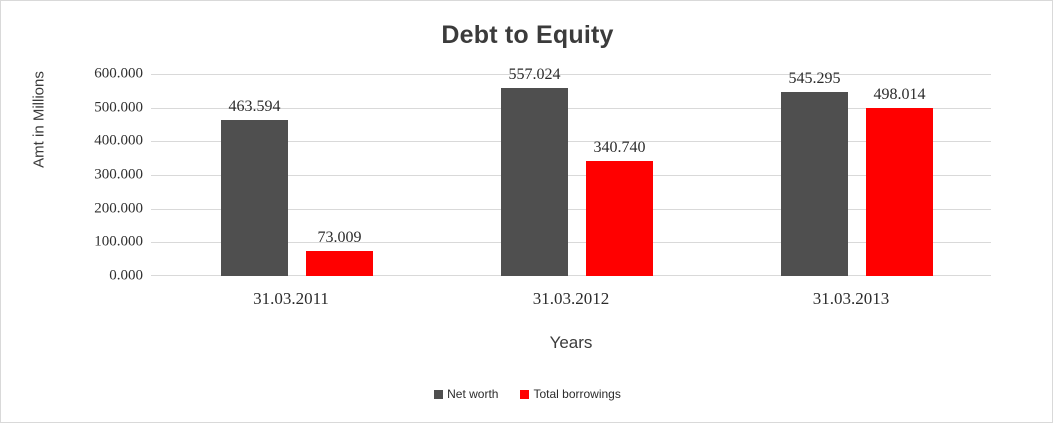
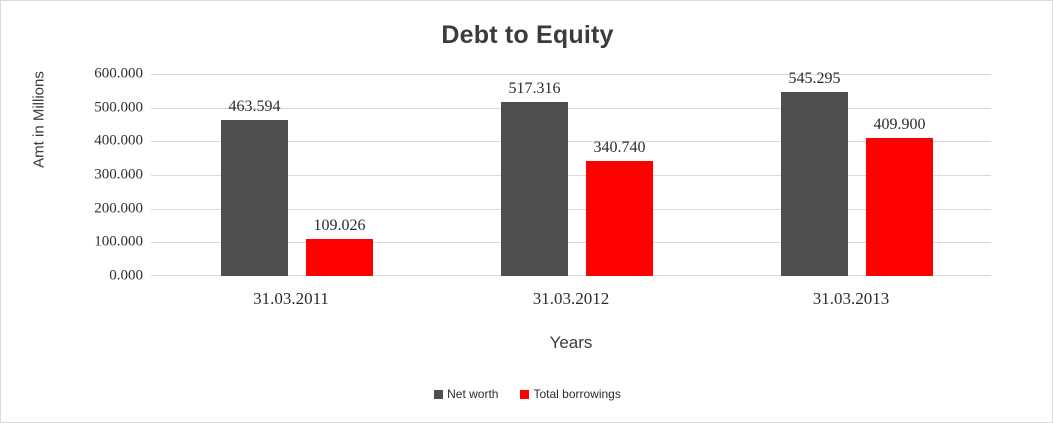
Total borrowings/31.03.2011: 73.009 -> 109.026
Net worth/31.03.2012: 557.024 -> 517.316
Total borrowings/31.03.2013: 498.014 -> 409.900
